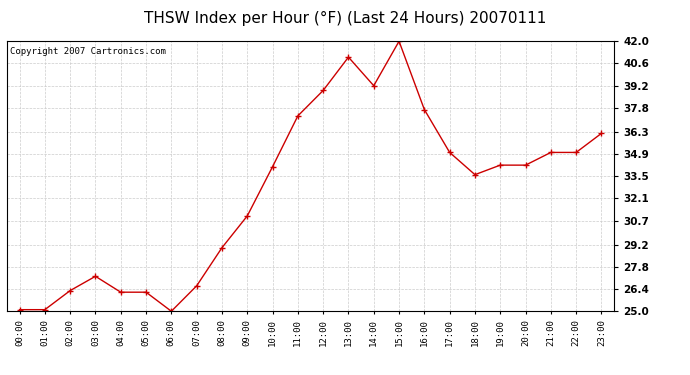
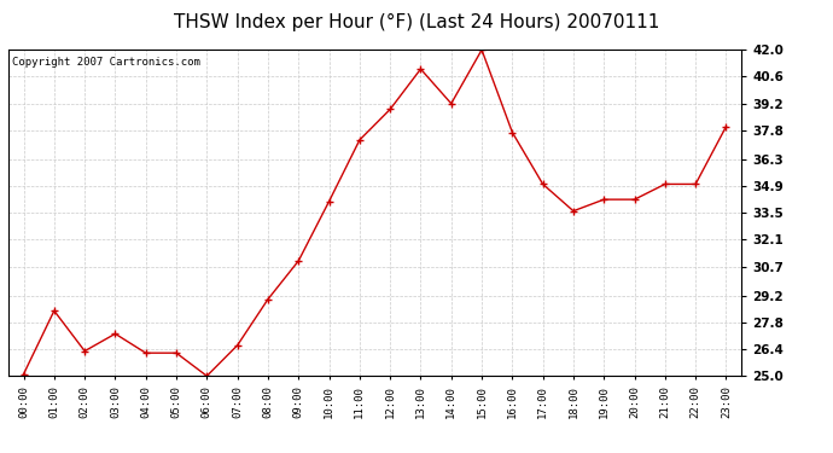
01:00: 25.1 -> 28.4
23:00: 36.2 -> 38.0
